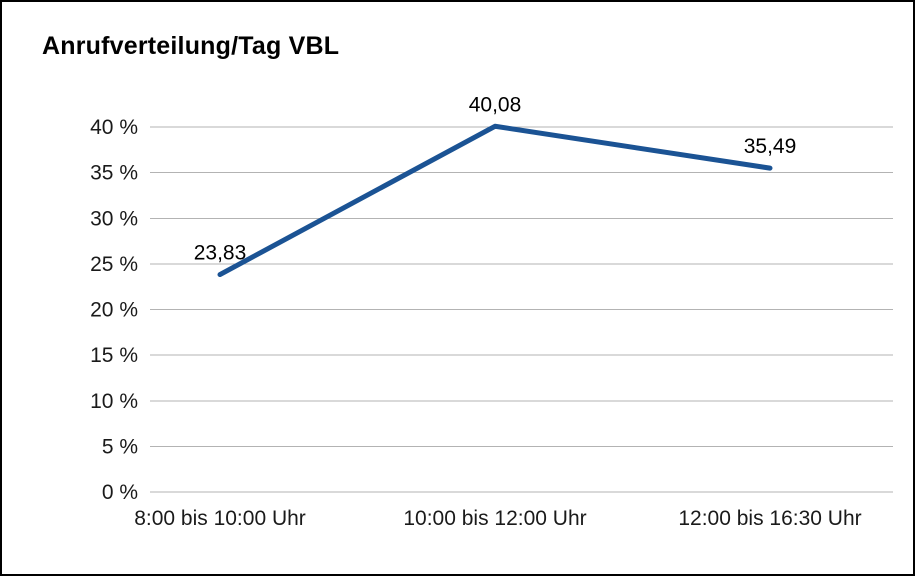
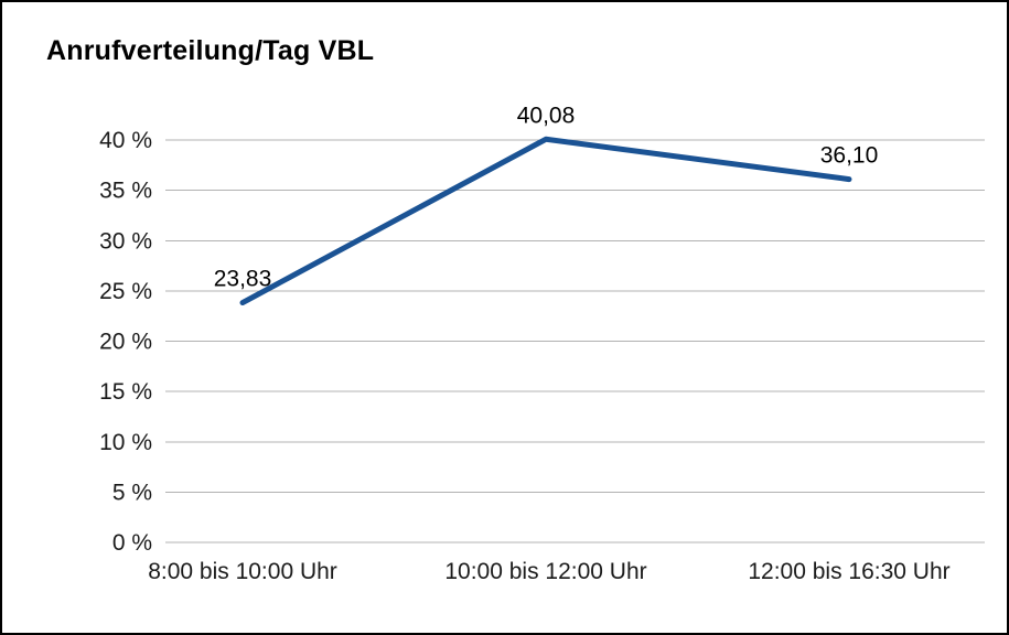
12:00 bis 16:30 Uhr: 35,49 -> 36,10
